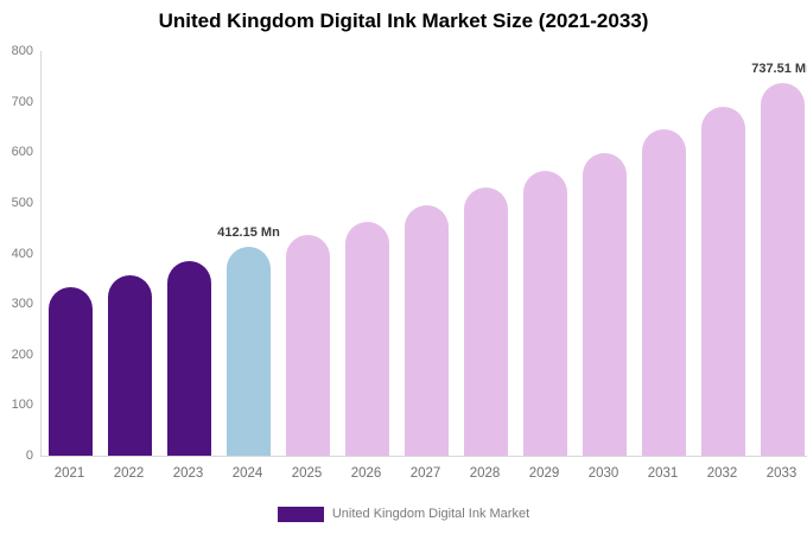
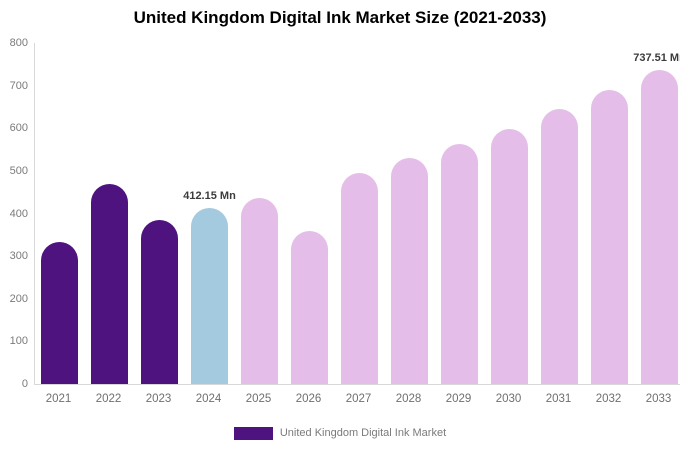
2022: 360 -> 470
2026: 460 -> 360
